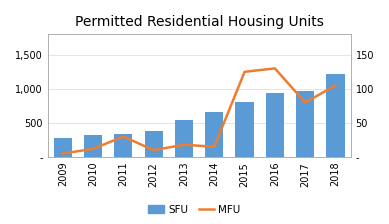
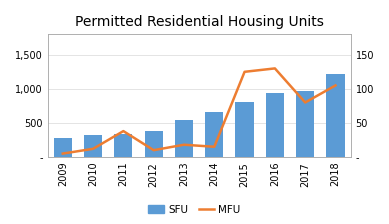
MFU/2011: 30 -> 38
